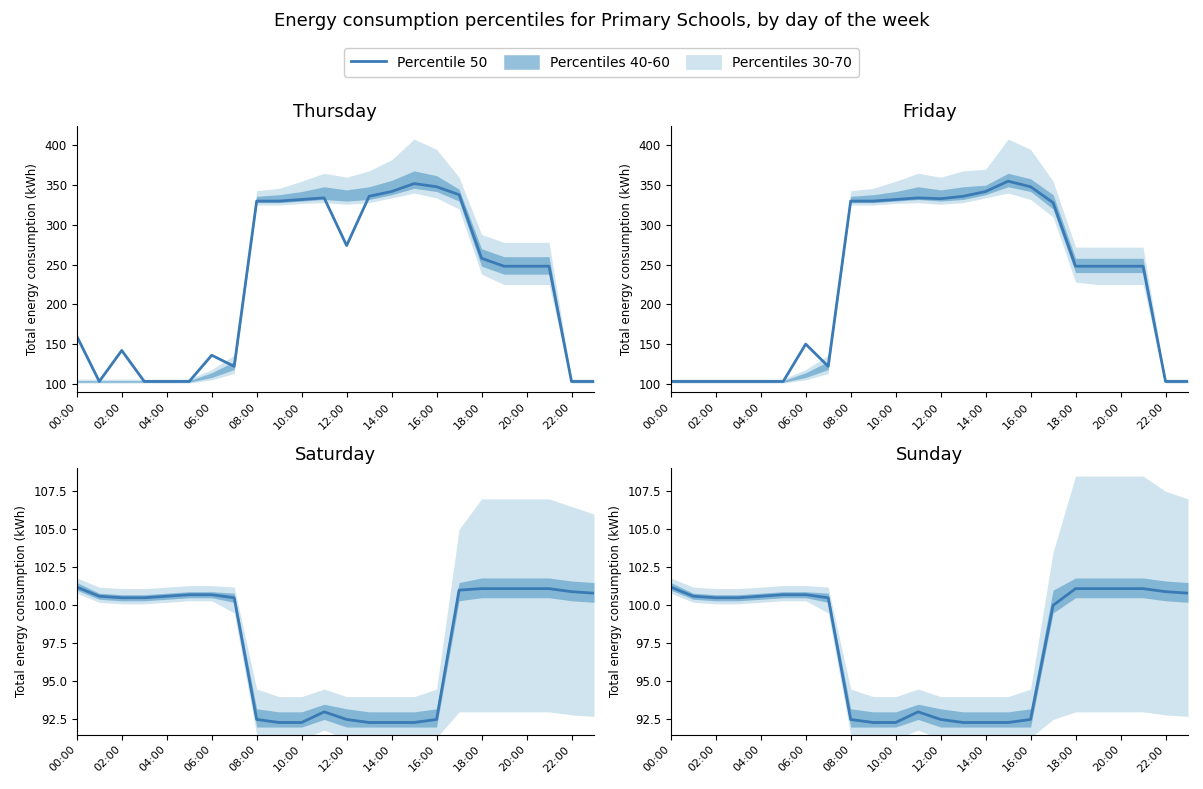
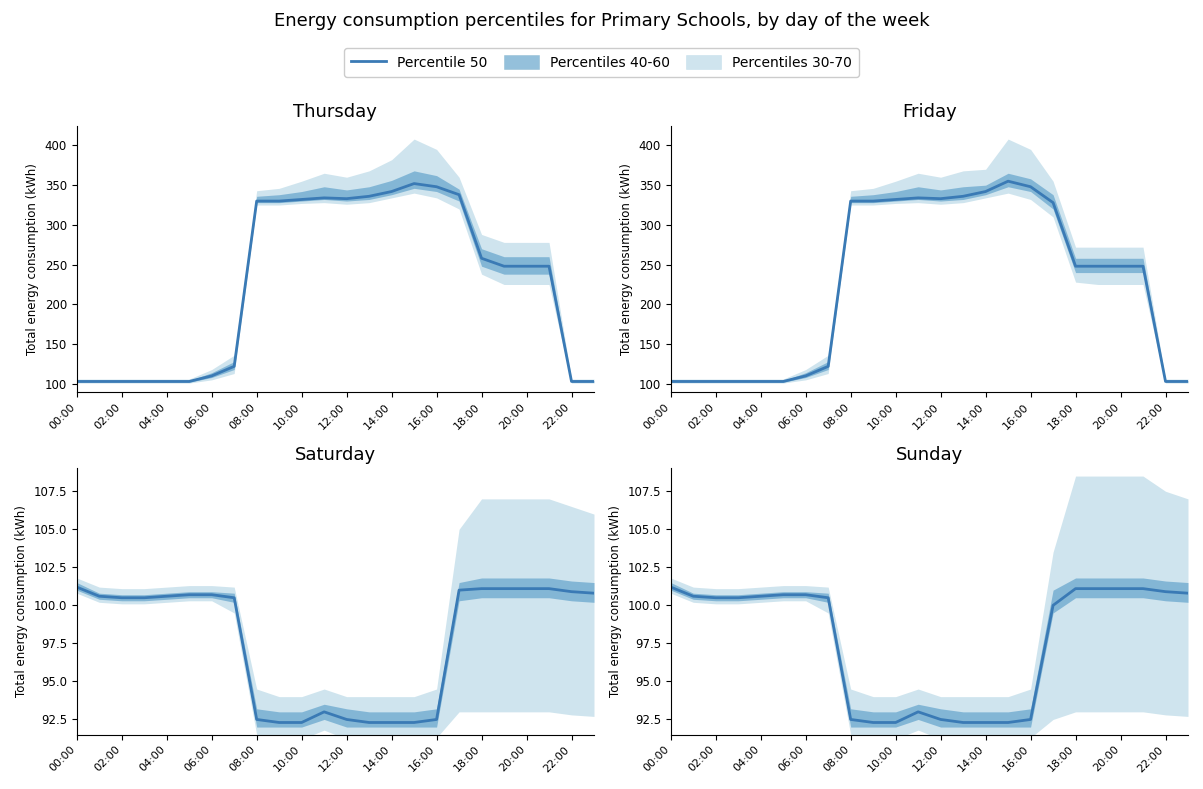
Thursday/Percentile 50/00:00: 160 -> 103
Thursday/Percentile 50/02:00: 142 -> 103
Thursday/Percentile 50/06:00: 136 -> 110
Thursday/Percentile 50/12:00: 274 -> 333
Friday/Percentile 50/06:00: 150 -> 110
